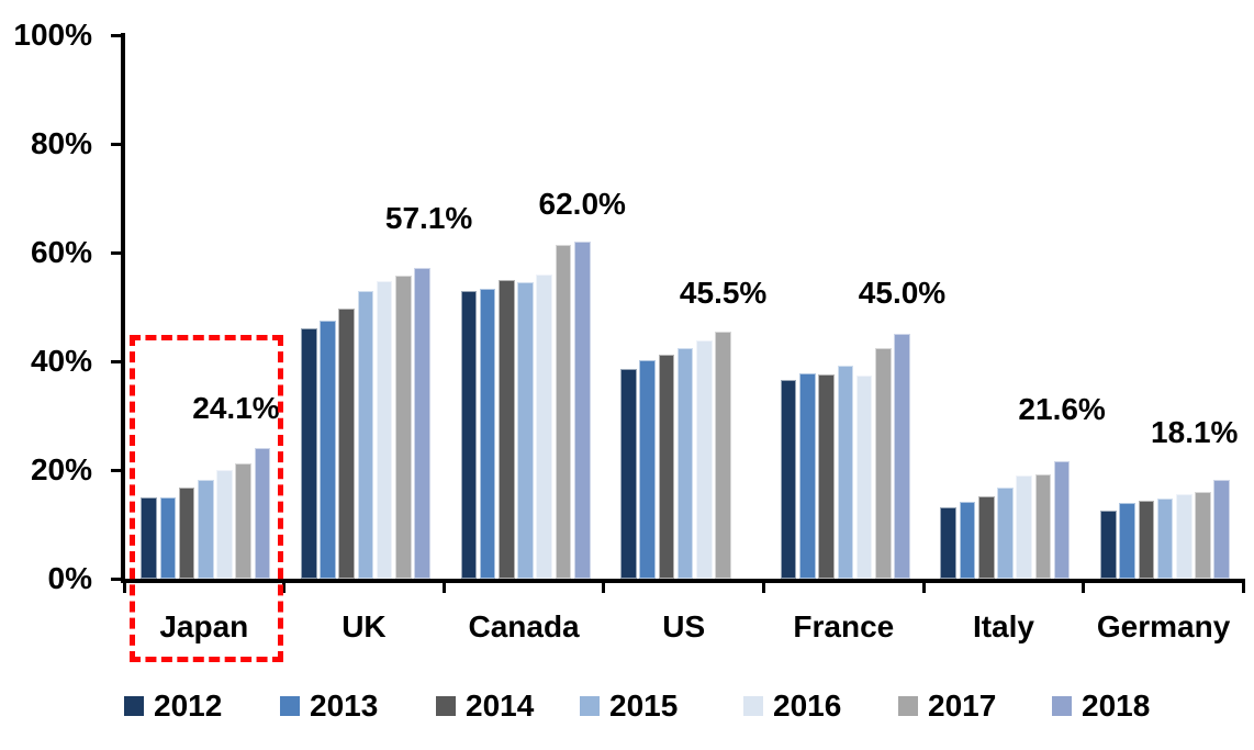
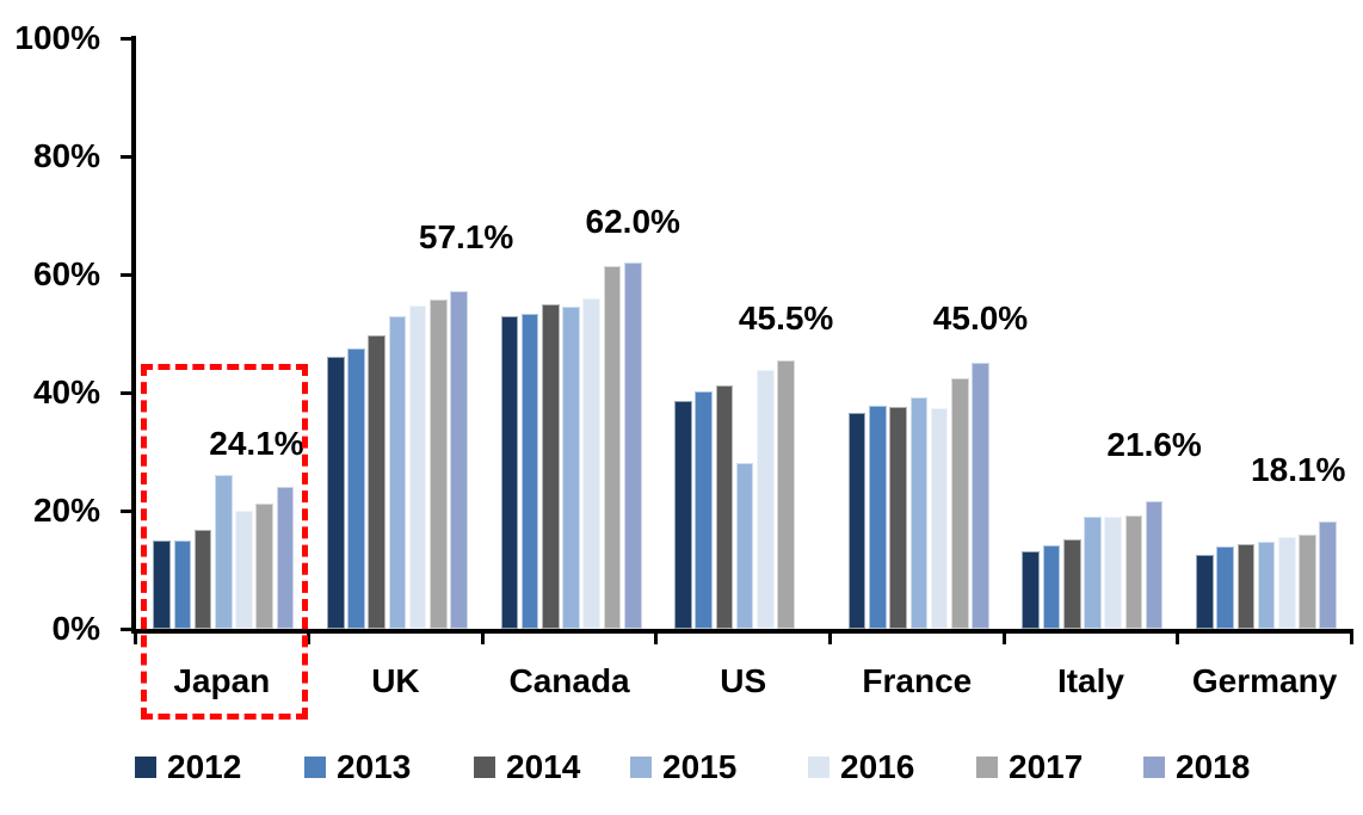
2015/Japan: 18% -> 26%
2015/US: 42% -> 28%
2015/Italy: 17% -> 19%
